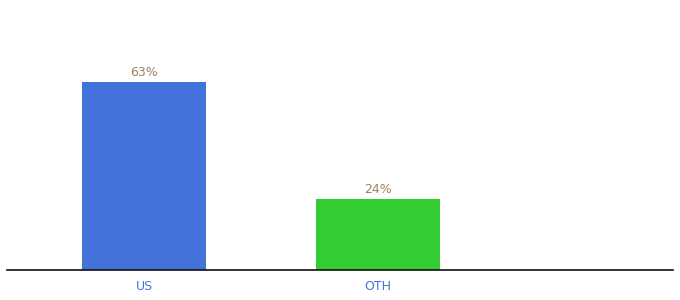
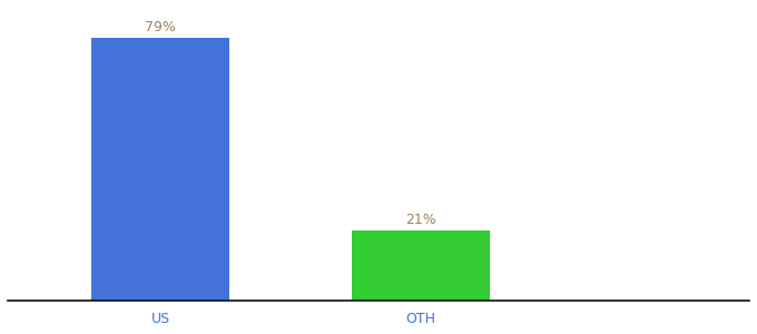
US: 63% -> 79%
OTH: 24% -> 21%
